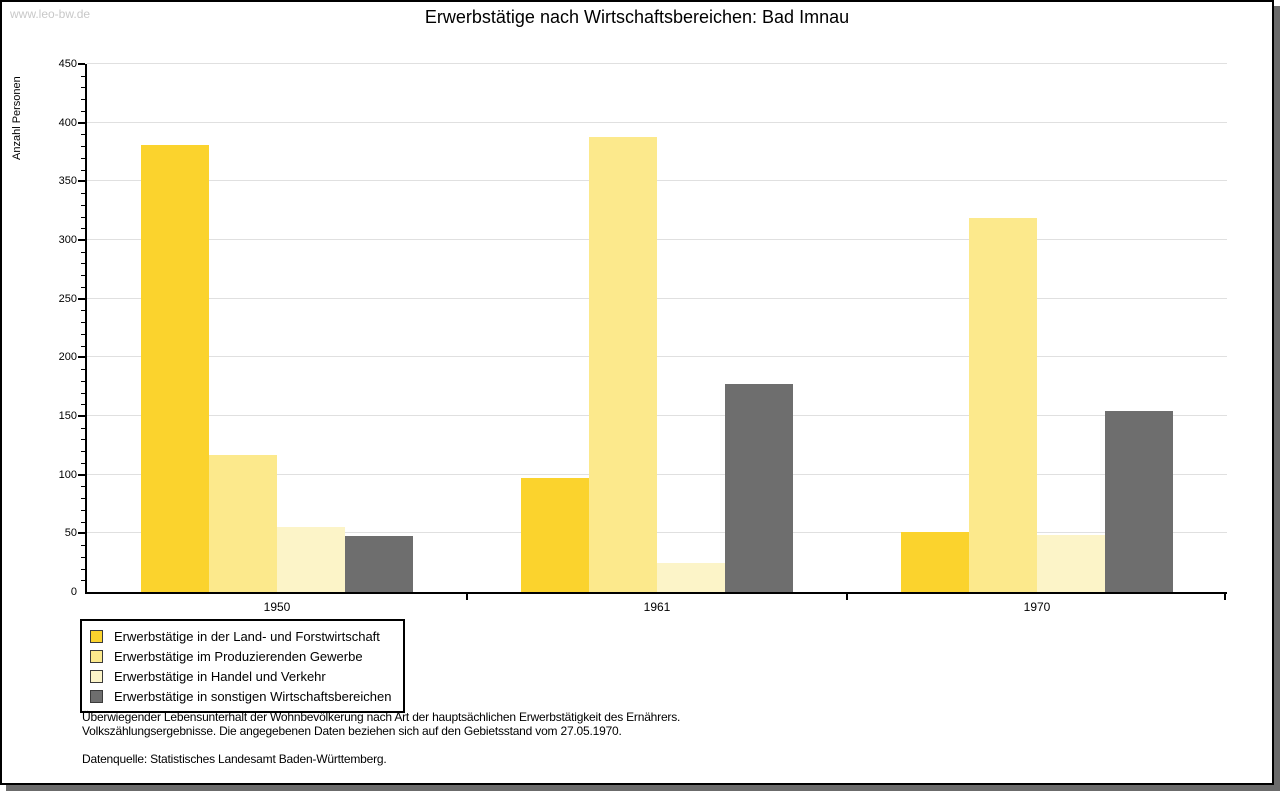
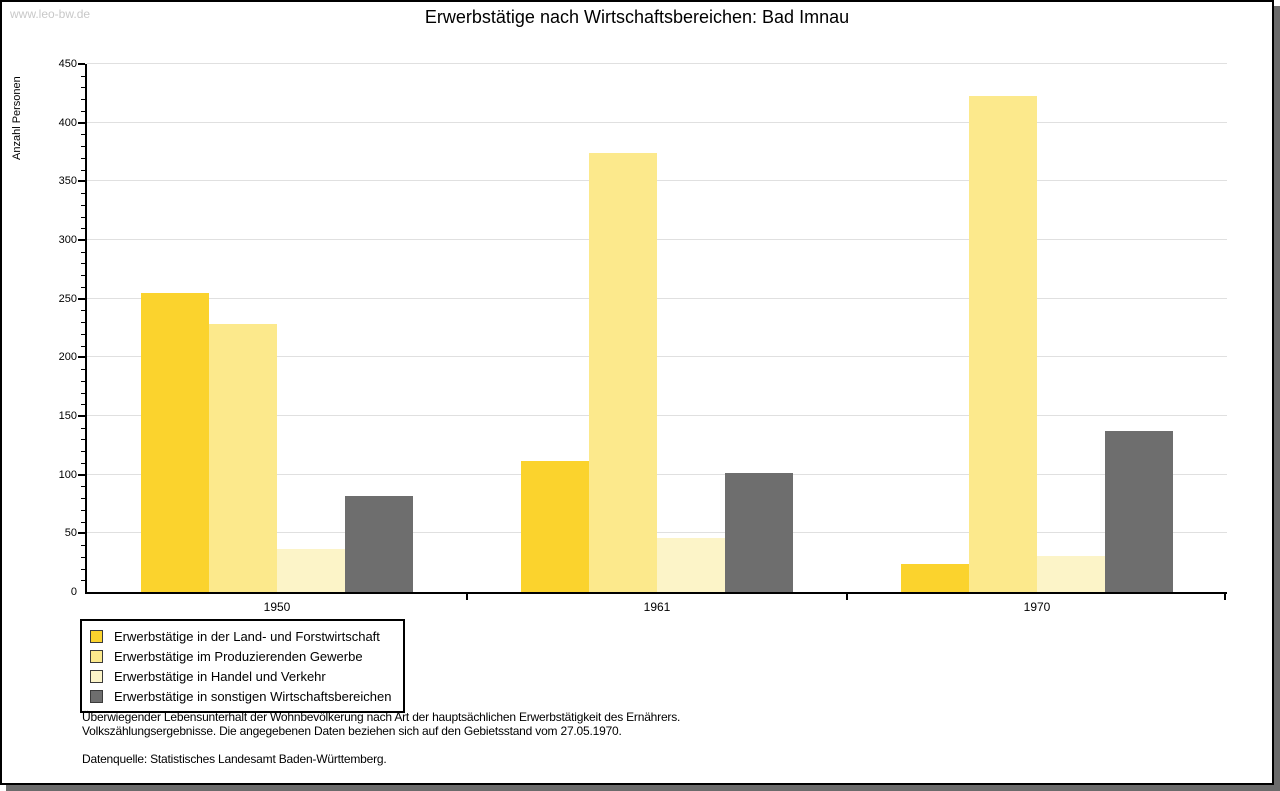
Erwerbstätige in der Land- und Forstwirtschaft/1950: 381 -> 255
Erwerbstätige im Produzierenden Gewerbe/1950: 117 -> 228
Erwerbstätige in Handel und Verkehr/1950: 55 -> 37
Erwerbstätige in sonstigen Wirtschaftsbereichen/1950: 48 -> 82
Erwerbstätige in der Land- und Forstwirtschaft/1961: 97 -> 112
Erwerbstätige im Produzierenden Gewerbe/1961: 388 -> 374
Erwerbstätige in Handel und Verkehr/1961: 25 -> 46
Erwerbstätige in sonstigen Wirtschaftsbereichen/1961: 177 -> 101
Erwerbstätige in der Land- und Forstwirtschaft/1970: 51 -> 24
Erwerbstätige im Produzierenden Gewerbe/1970: 319 -> 423
Erwerbstätige in Handel und Verkehr/1970: 49 -> 31
Erwerbstätige in sonstigen Wirtschaftsbereichen/1970: 154 -> 137
